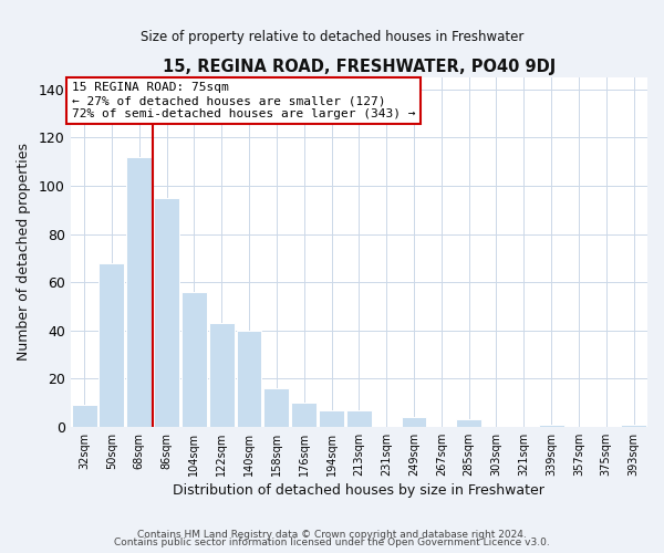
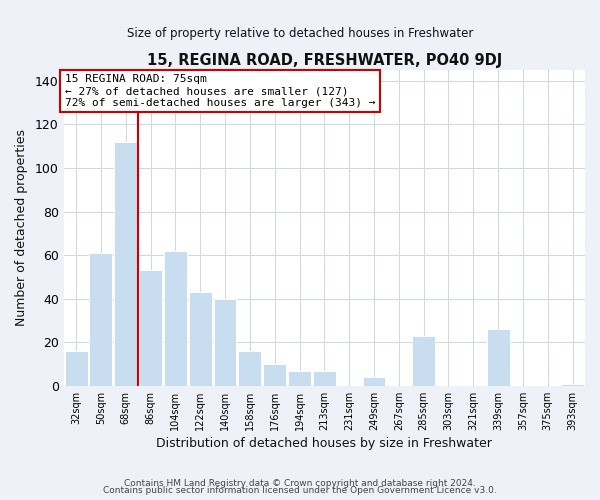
32sqm: 9 -> 16
50sqm: 68 -> 61
86sqm: 95 -> 53
104sqm: 56 -> 62
285sqm: 3 -> 23
339sqm: 1 -> 26
